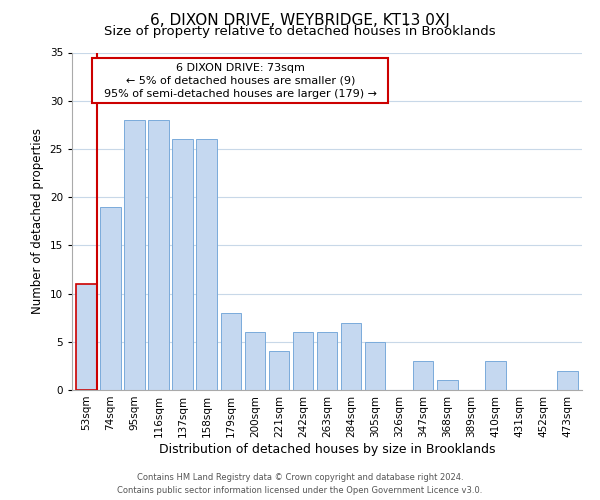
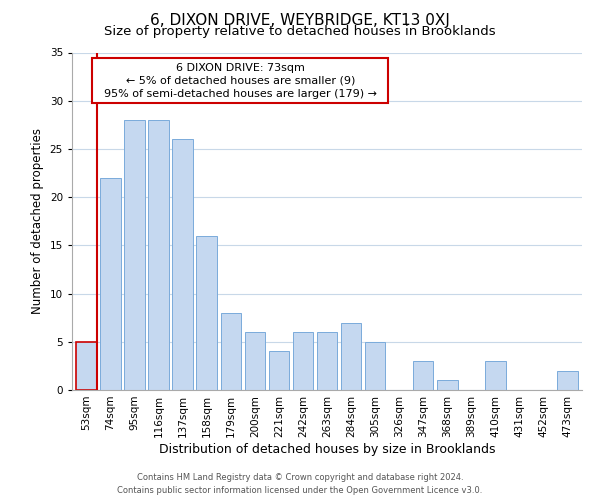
53sqm: 11 -> 5
74sqm: 19 -> 22
158sqm: 26 -> 16
